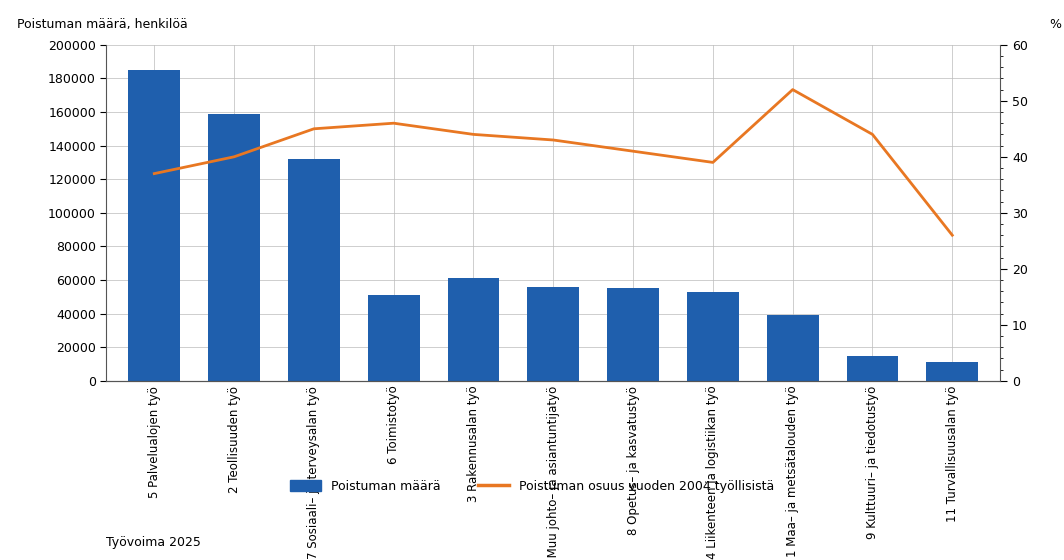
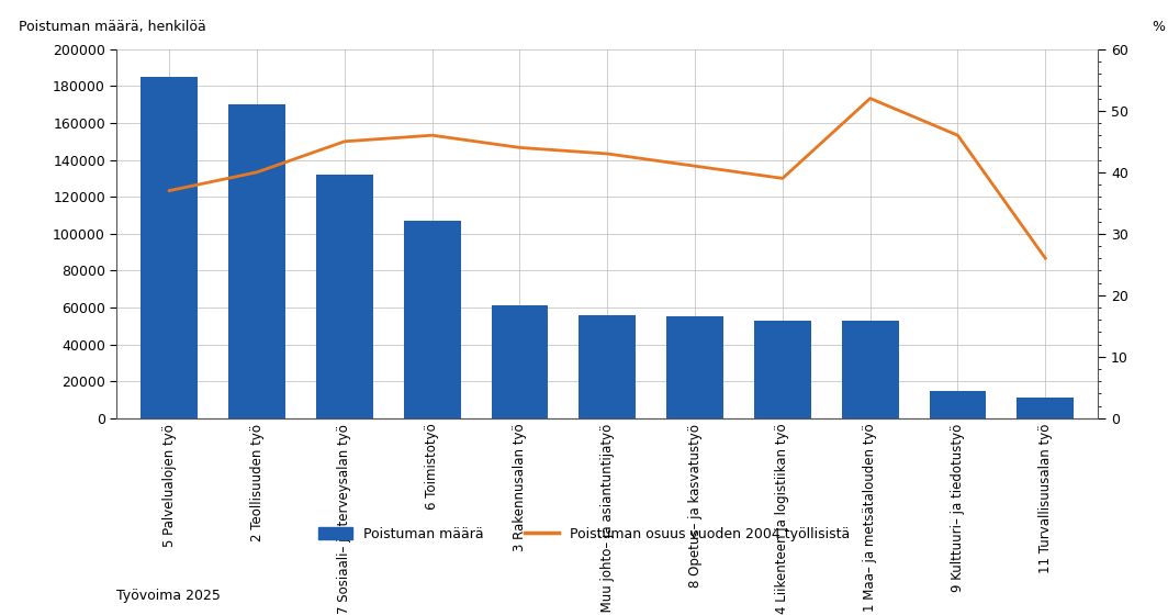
Poistuman määrä/2 Teollisuuden työ: 159000 -> 170000
Poistuman määrä/6 Toimistotyö: 51000 -> 107000
Poistuman määrä/1 Maa– ja metsätalouden työ: 39000 -> 53000
Poistuman osuus vuoden 2004 työllisistä/9 Kulttuuri– ja tiedotustyö: 44 -> 46
